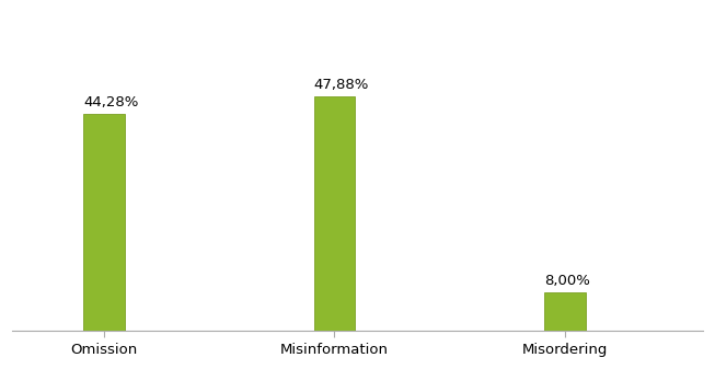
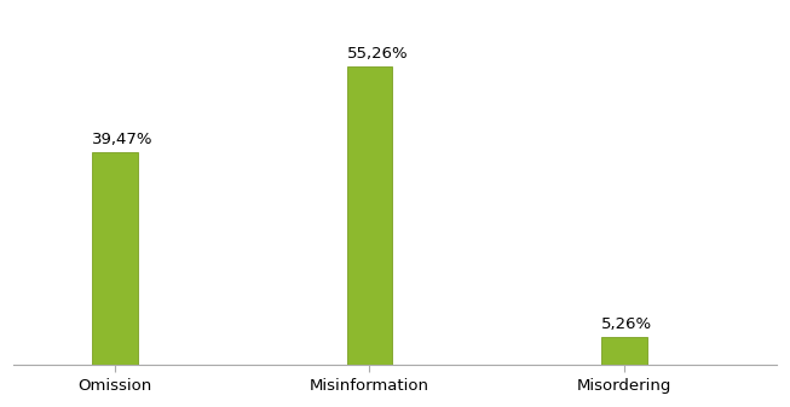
Omission: 44,28% -> 39,47%
Misinformation: 47,88% -> 55,26%
Misordering: 8,00% -> 5,26%
